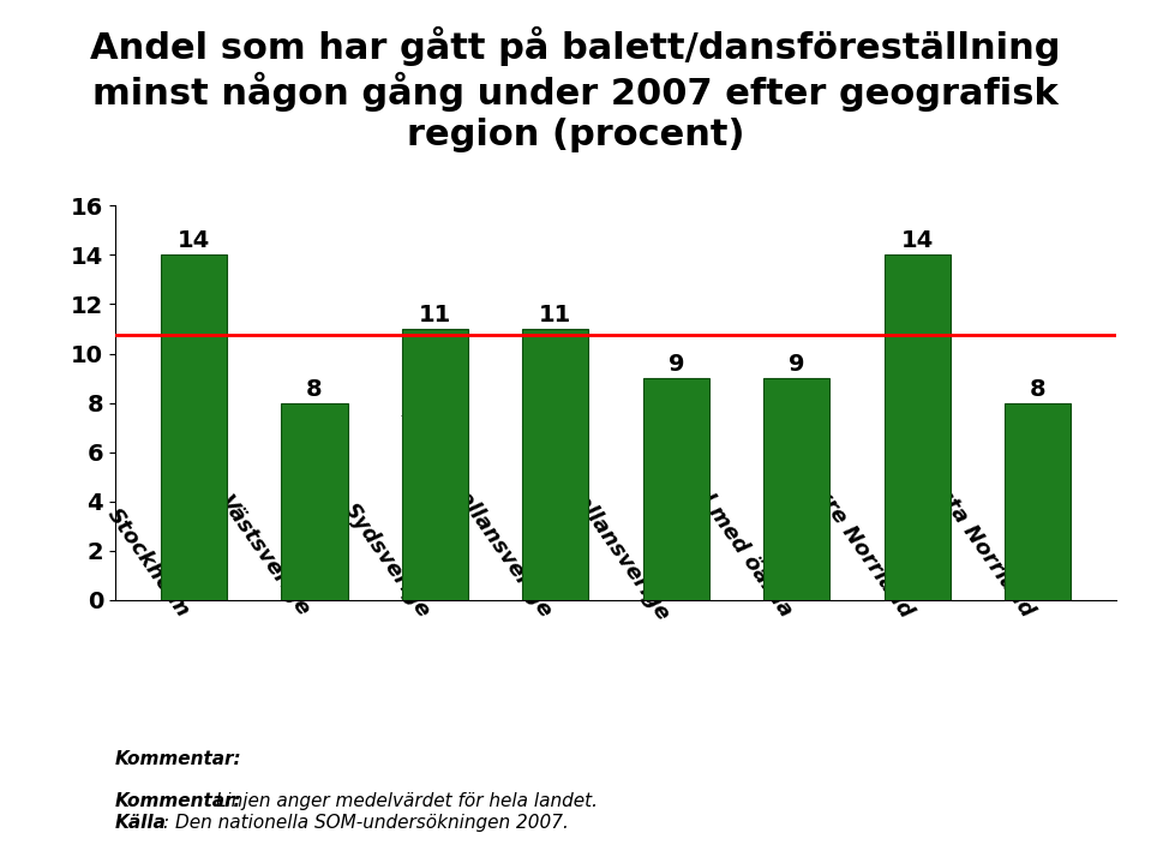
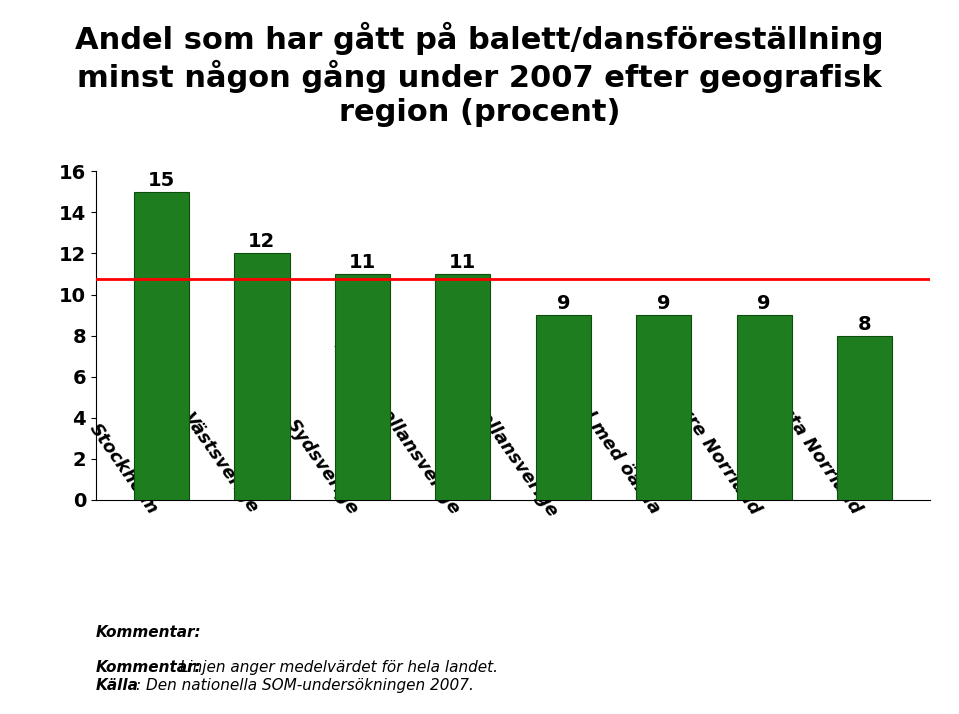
Stockholm: 14 -> 15
Västsverige: 8 -> 12
Övre Norrland: 14 -> 9
